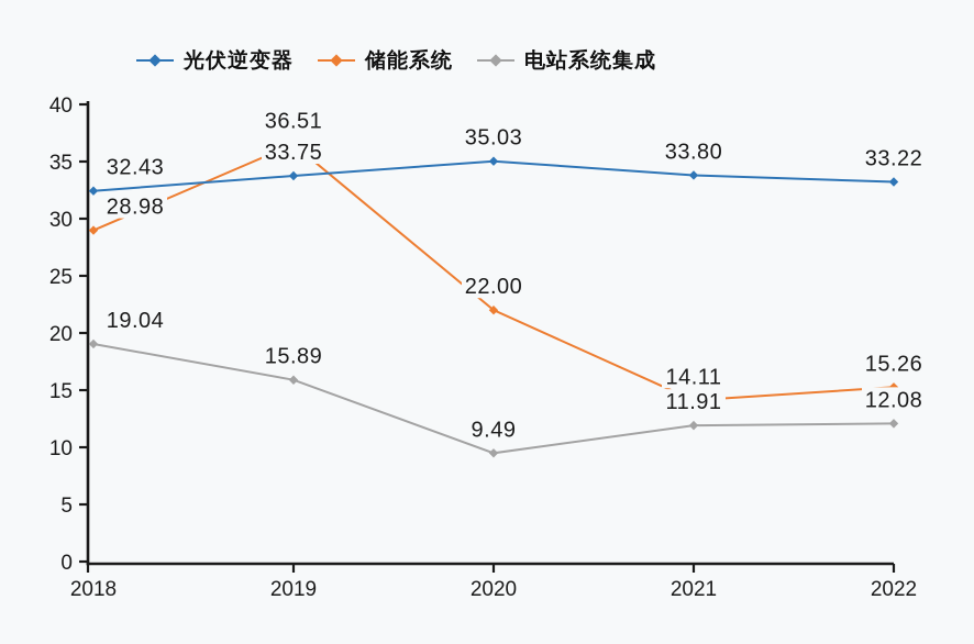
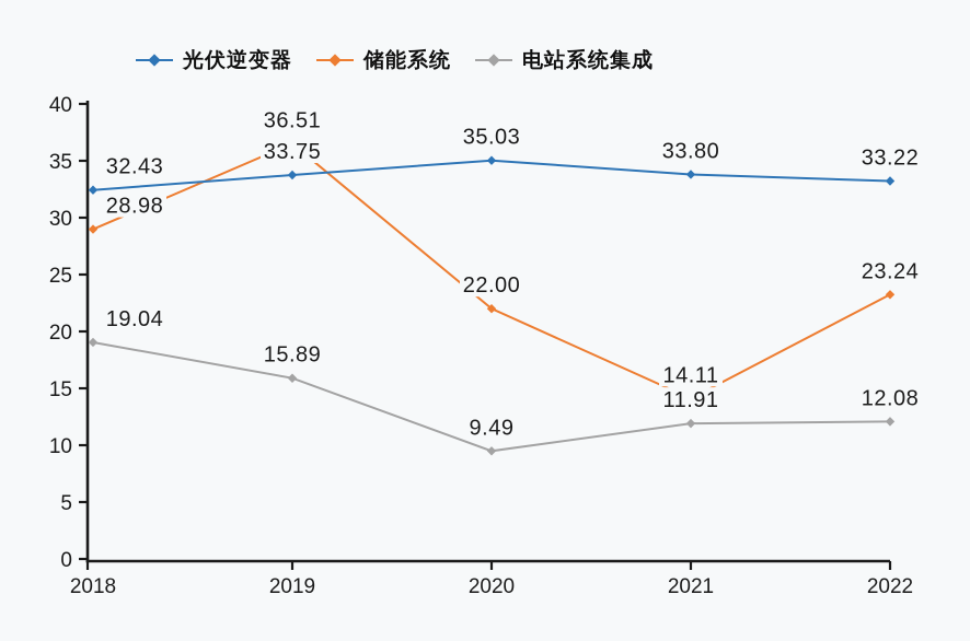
储能系统/2022: 15.26 -> 23.24
